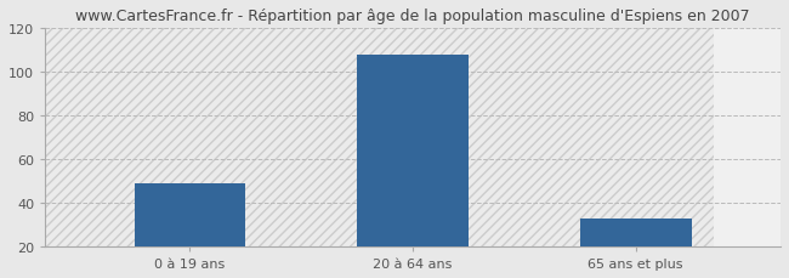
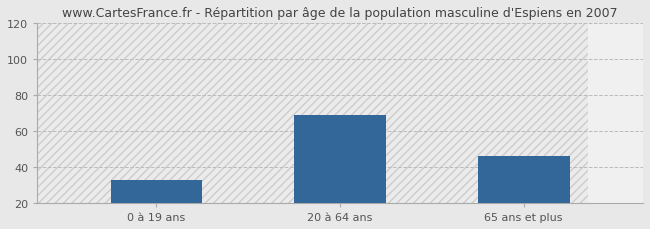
0 à 19 ans: 49 -> 33
20 à 64 ans: 108 -> 69
65 ans et plus: 33 -> 46
